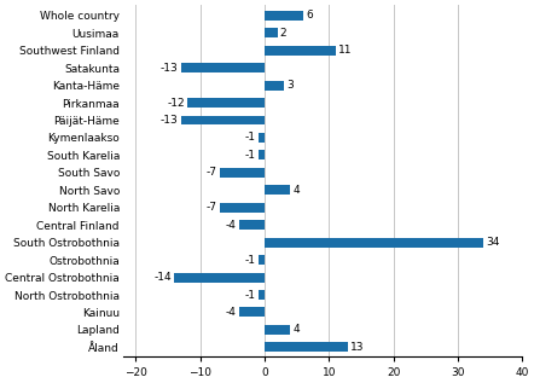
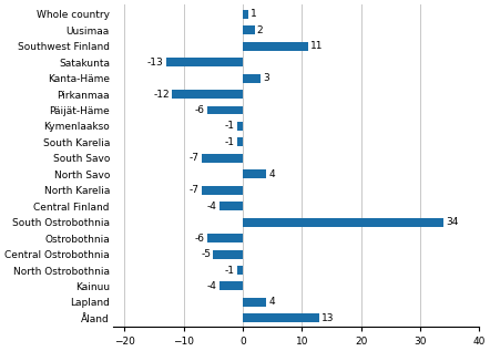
Whole country: 6 -> 1
Päijät-Häme: -13 -> -6
Ostrobothnia: -1 -> -6
Central Ostrobothnia: -14 -> -5
